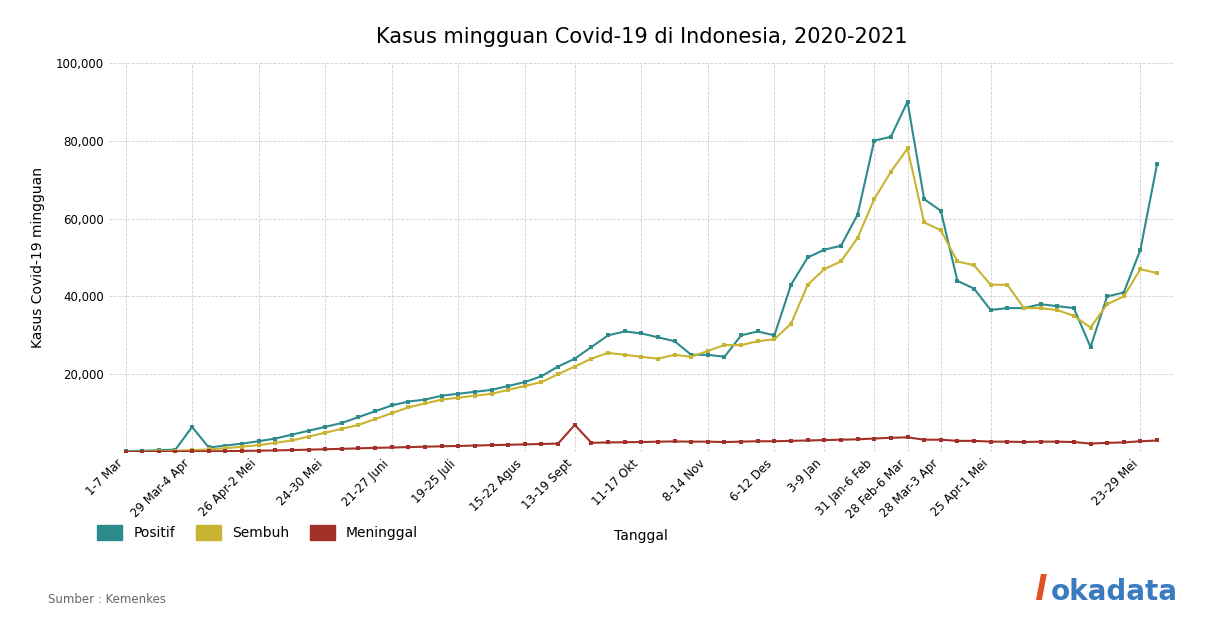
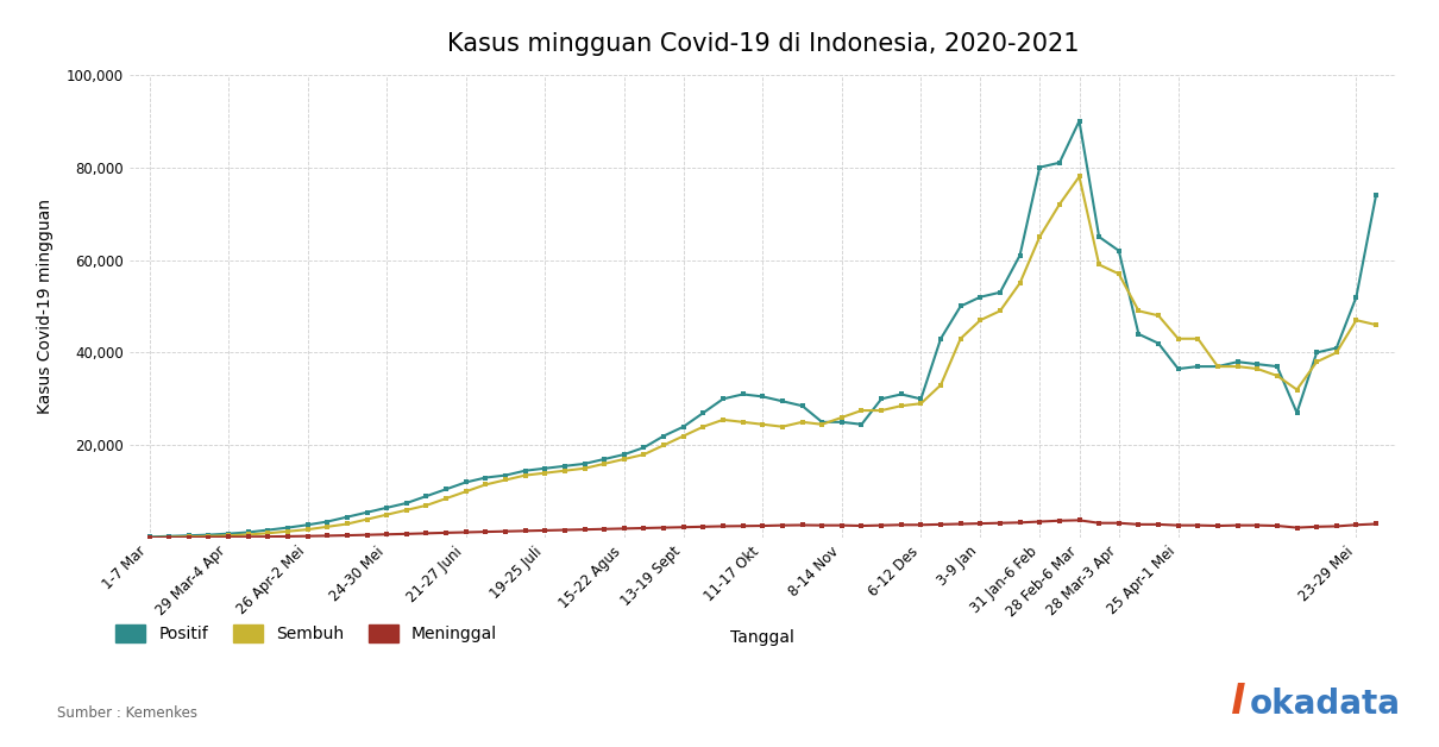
Positif/29 Mar-4 Apr: 6,500 -> 900
Meninggal/13-19 Sept: 7,000 -> 2,300
